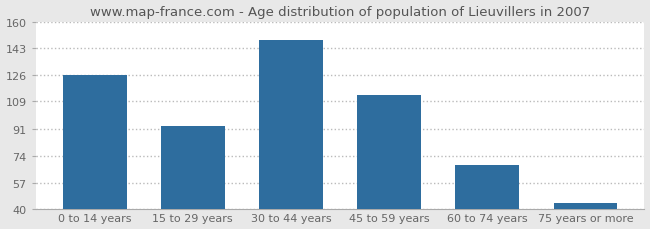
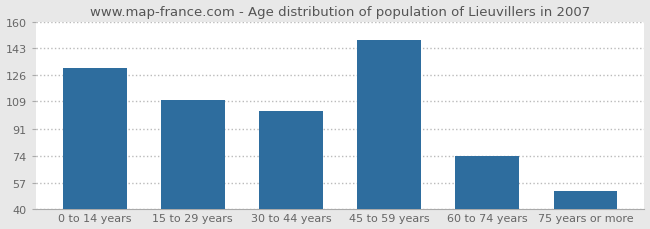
0 to 14 years: 126 -> 130
15 to 29 years: 93 -> 110
30 to 44 years: 148 -> 103
45 to 59 years: 113 -> 148
60 to 74 years: 68 -> 74
75 years or more: 44 -> 52
